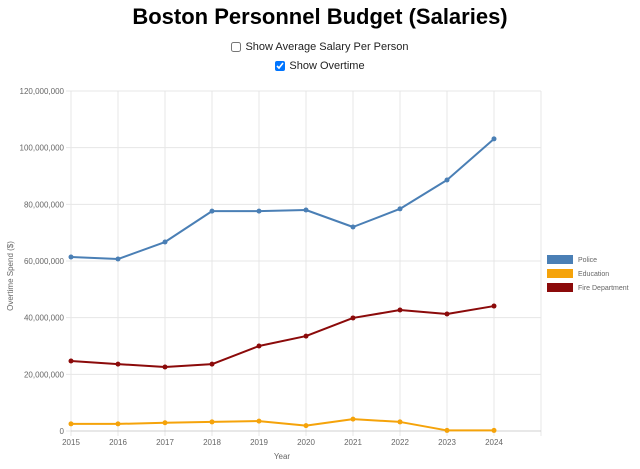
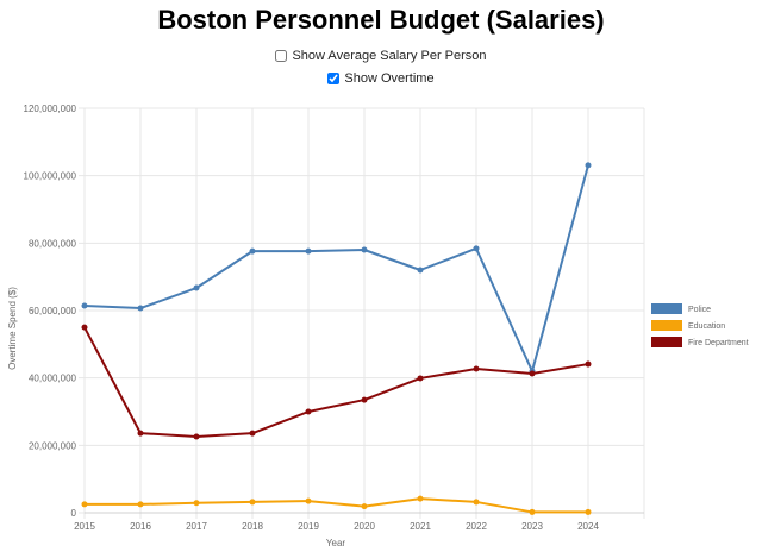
Fire Department/2015: 25000000 -> 55000000
Police/2023: 89000000 -> 42000000
